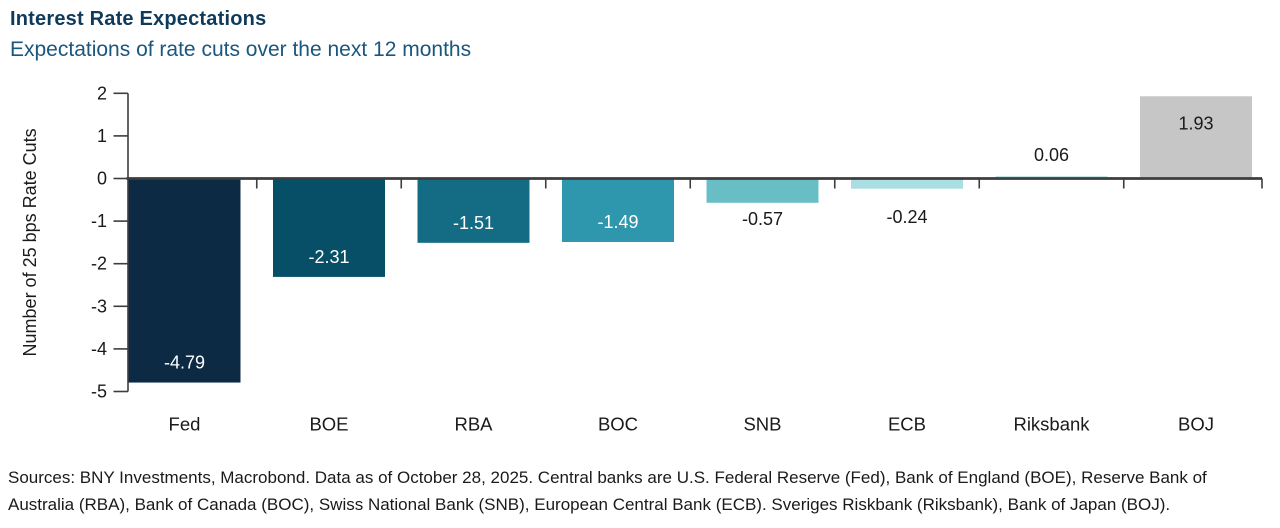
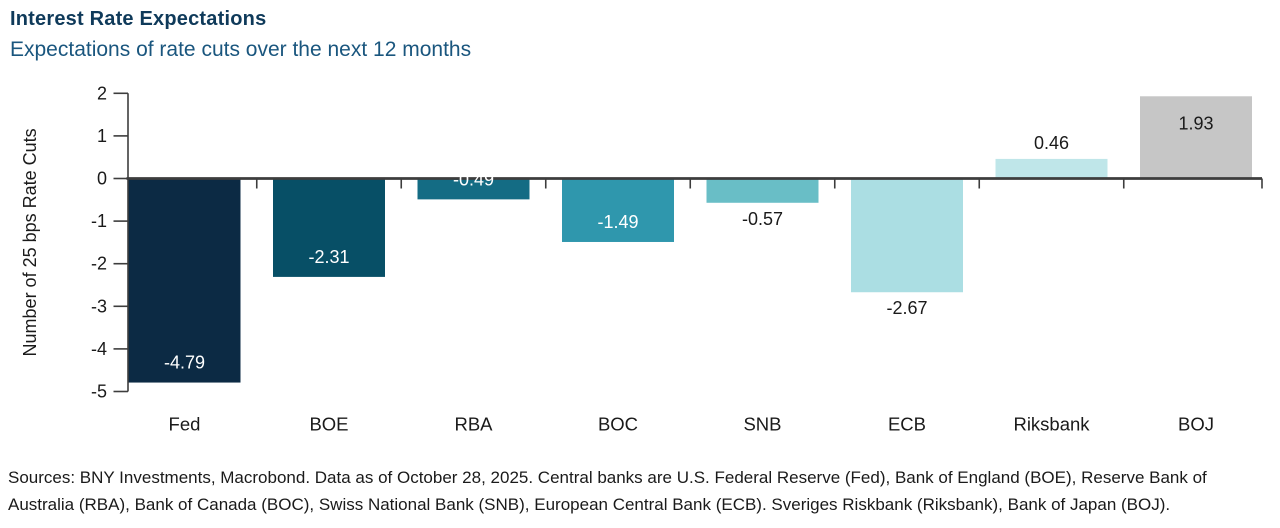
RBA: -1.51 -> -0.49
ECB: -0.24 -> -2.67
Riksbank: 0.06 -> 0.46
